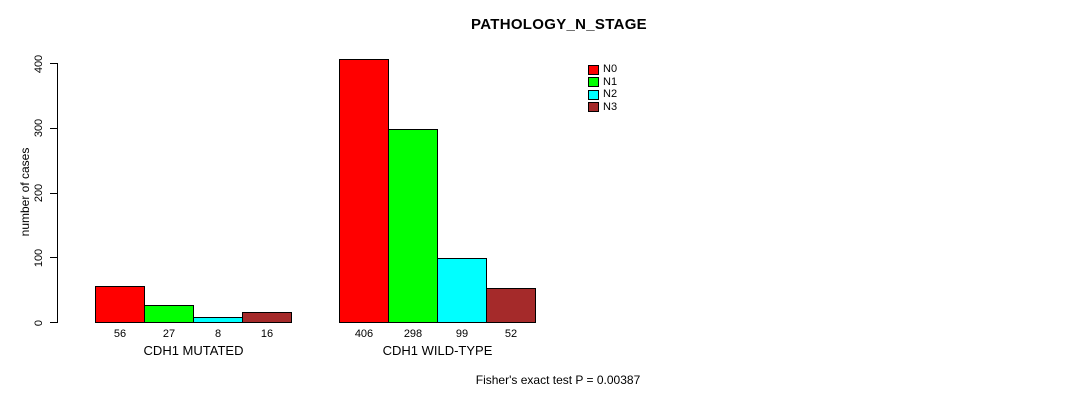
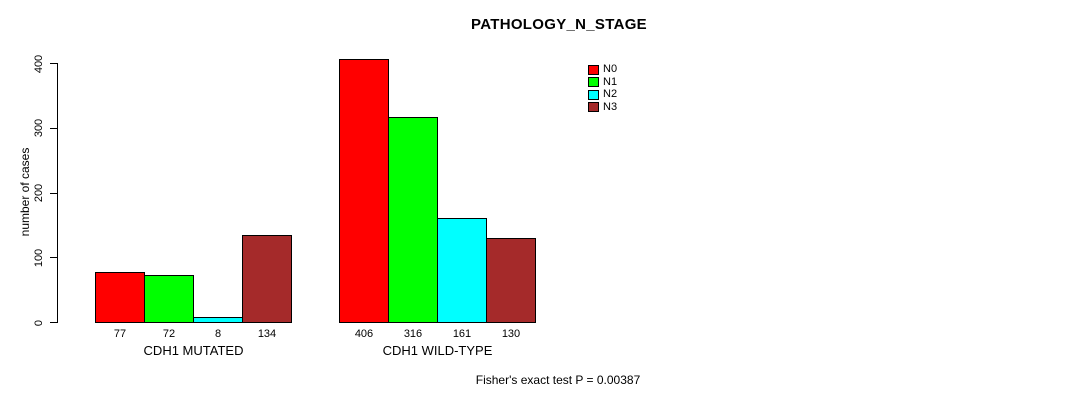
N0/CDH1 MUTATED: 56 -> 77
N1/CDH1 MUTATED: 27 -> 72
N3/CDH1 MUTATED: 16 -> 134
N1/CDH1 WILD-TYPE: 298 -> 316
N2/CDH1 WILD-TYPE: 99 -> 161
N3/CDH1 WILD-TYPE: 52 -> 130
